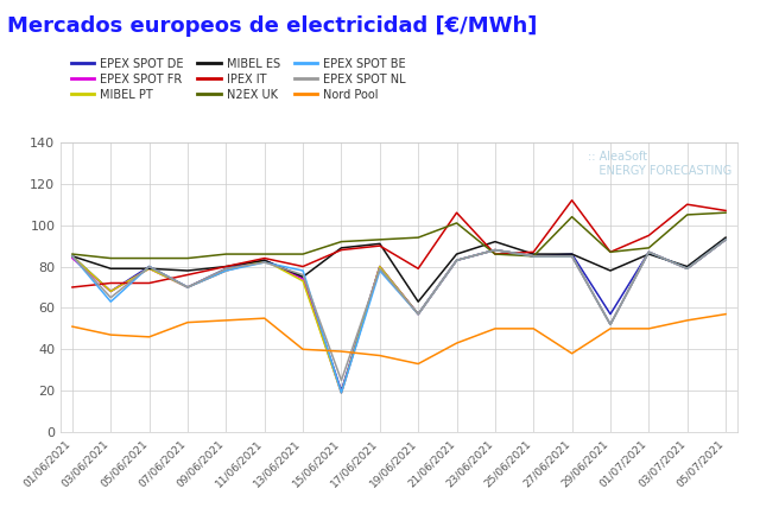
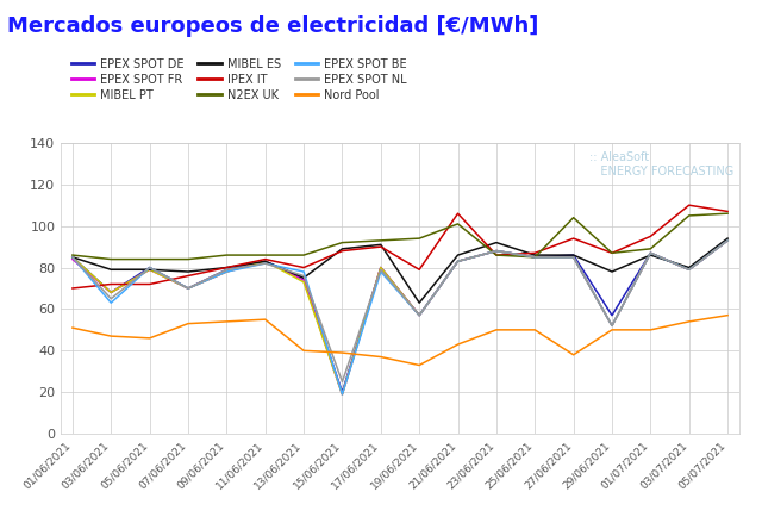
IPEX IT/27/06/2021: 112 -> 94
